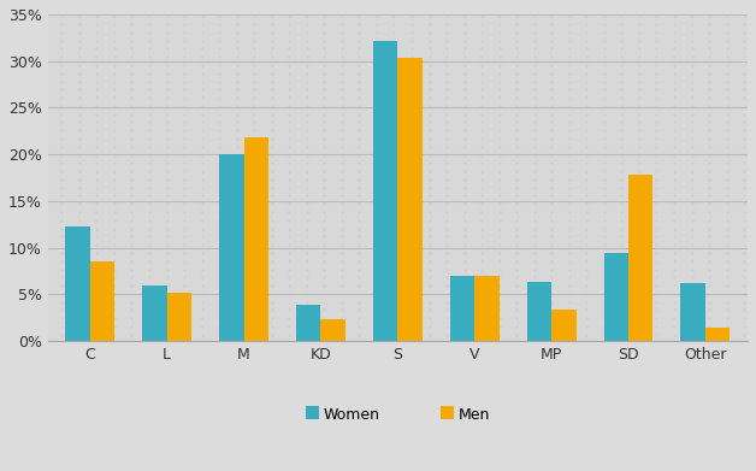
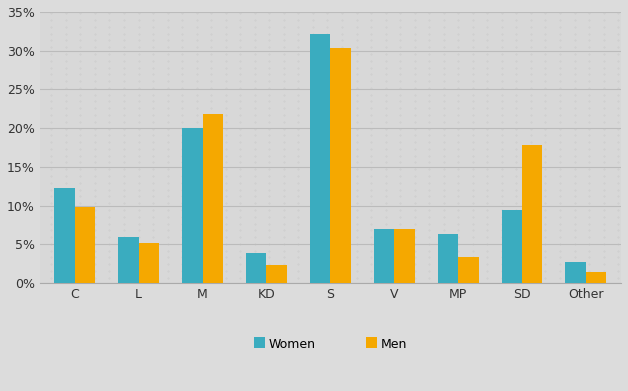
Men/C: 8.6% -> 9.8%
Women/Other: 6.2% -> 2.7%
